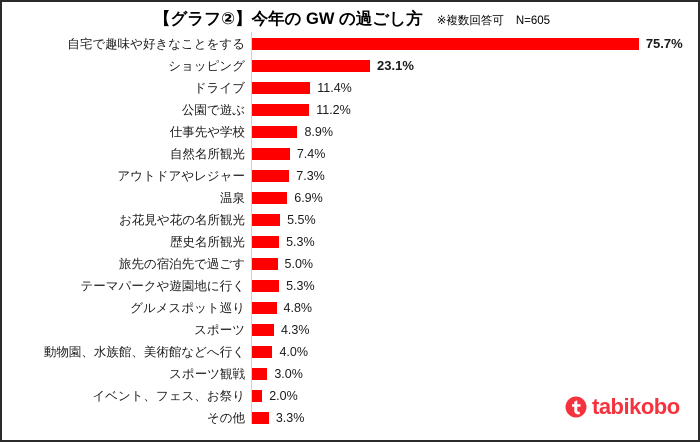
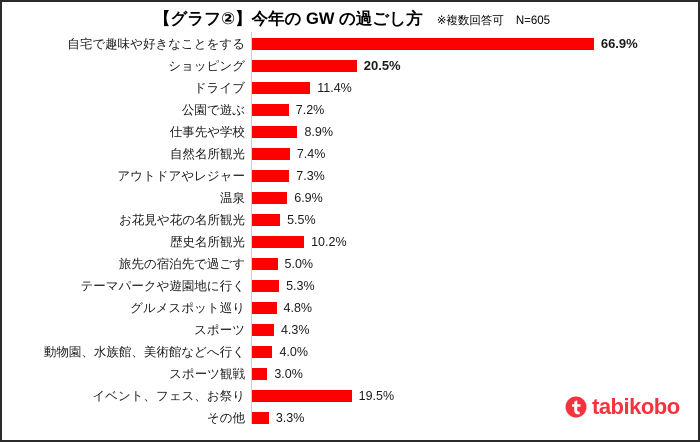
自宅で趣味や好きなことをする: 75.7% -> 66.9%
ショッピング: 23.1% -> 20.5%
公園で遊ぶ: 11.2% -> 7.2%
歴史名所観光: 5.3% -> 10.2%
イベント、フェス、お祭り: 2.0% -> 19.5%
